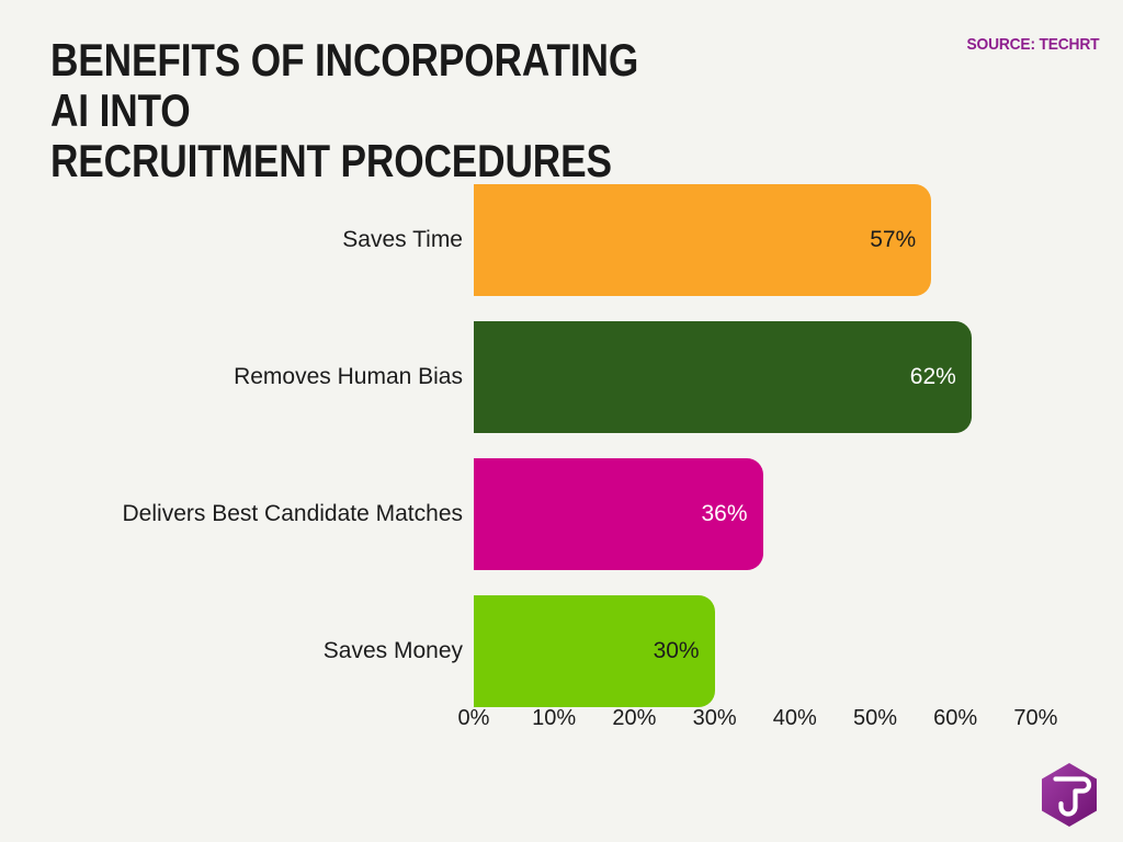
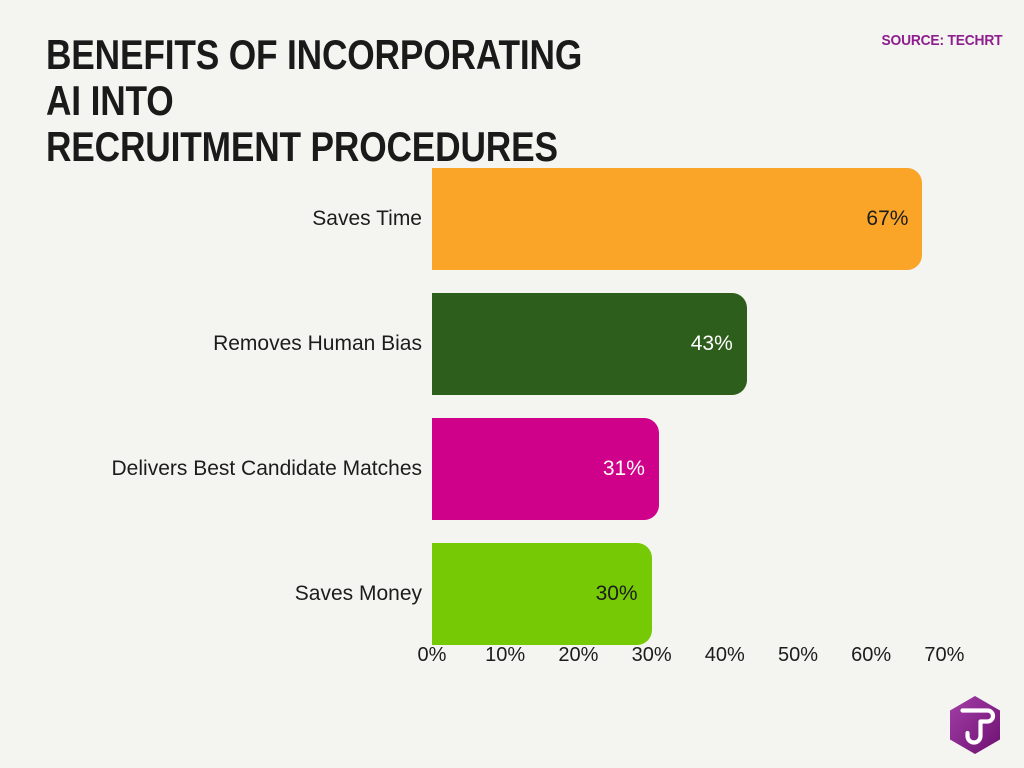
Saves Time: 57% -> 67%
Removes Human Bias: 62% -> 43%
Delivers Best Candidate Matches: 36% -> 31%
